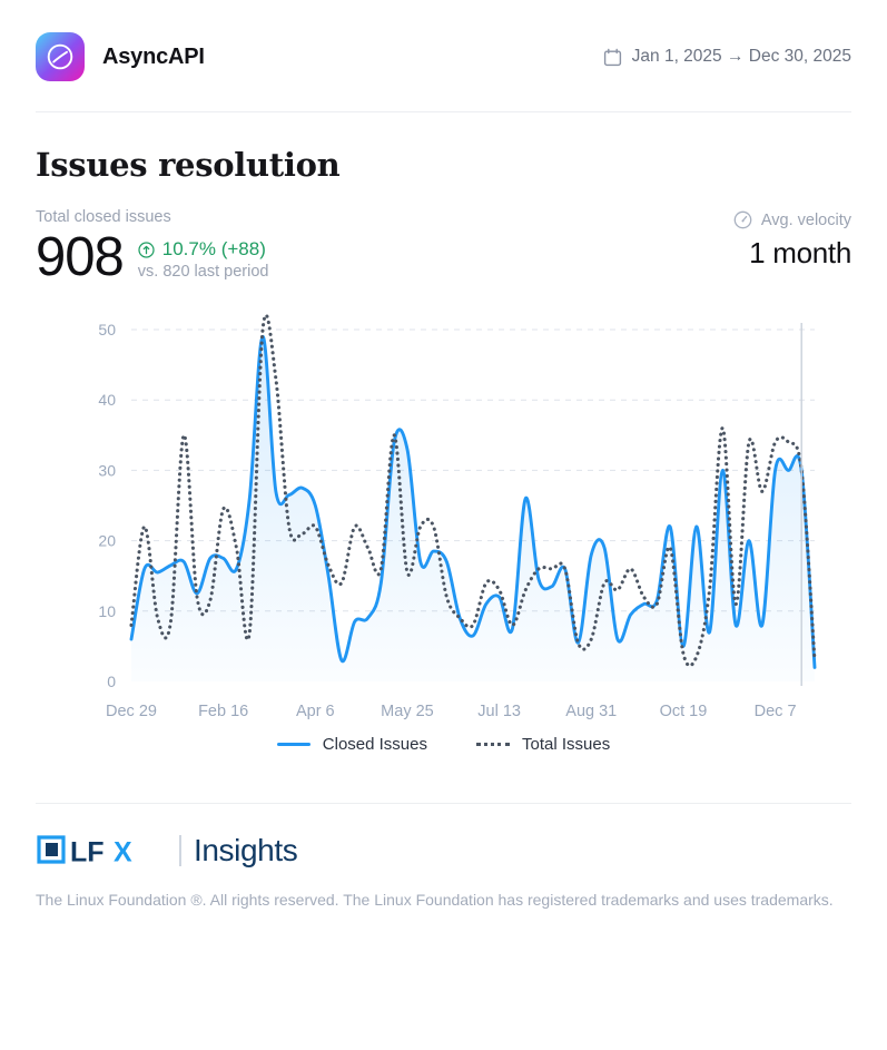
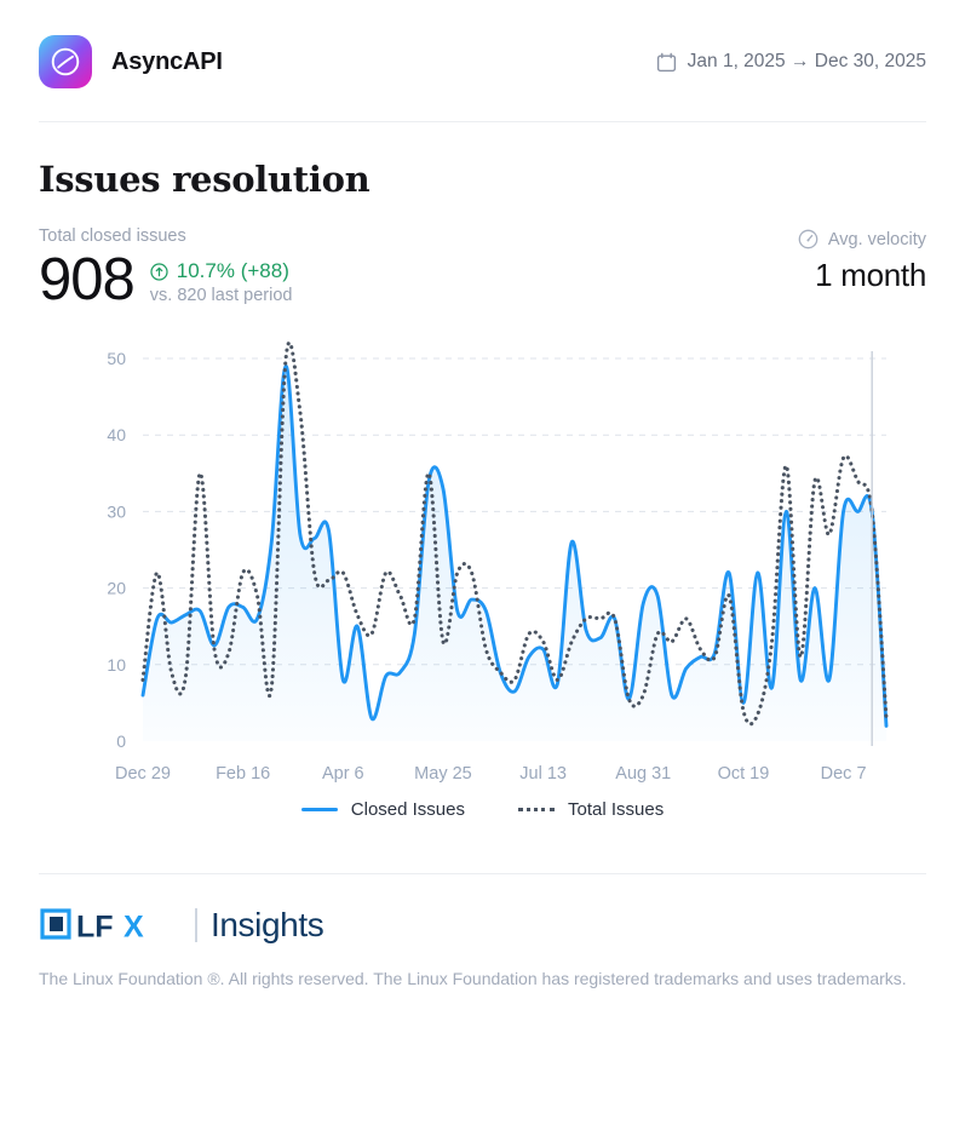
Total Issues/Feb 16: 24 -> 22
Closed Issues/Apr 6: 25 -> 8
Total Issues/May 25: 16 -> 13
Total Issues/Dec 7: 34 -> 37
